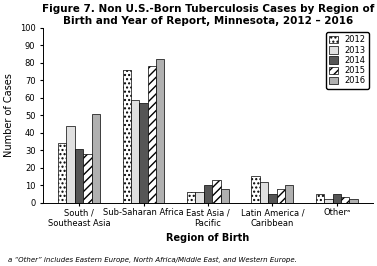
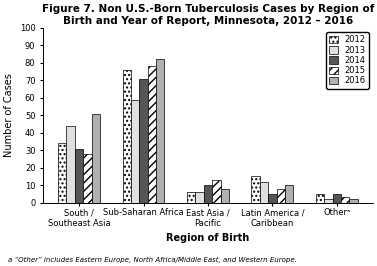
2014/Sub-Saharan Africa: 57 -> 71
